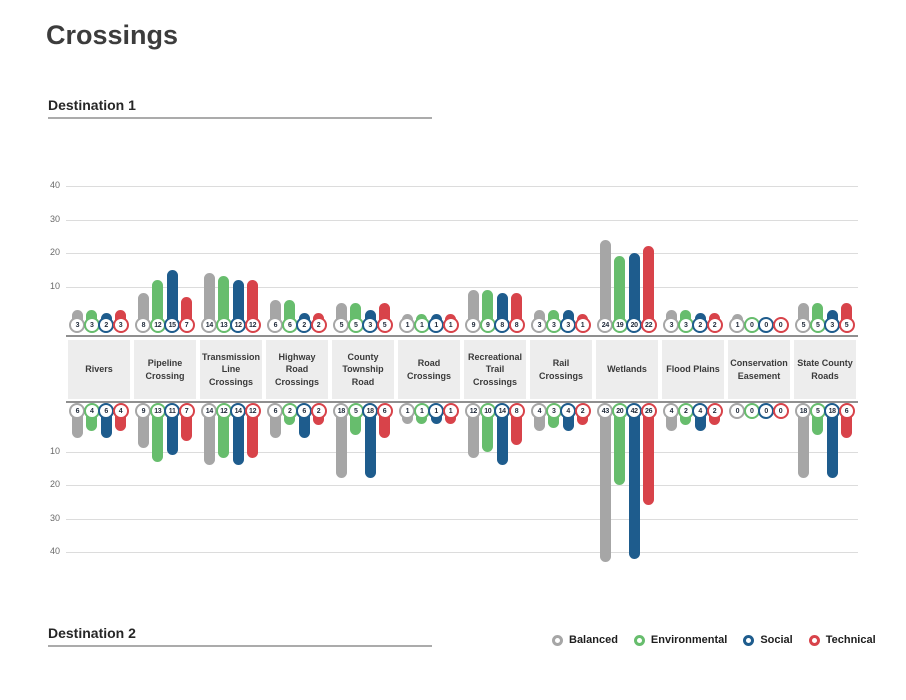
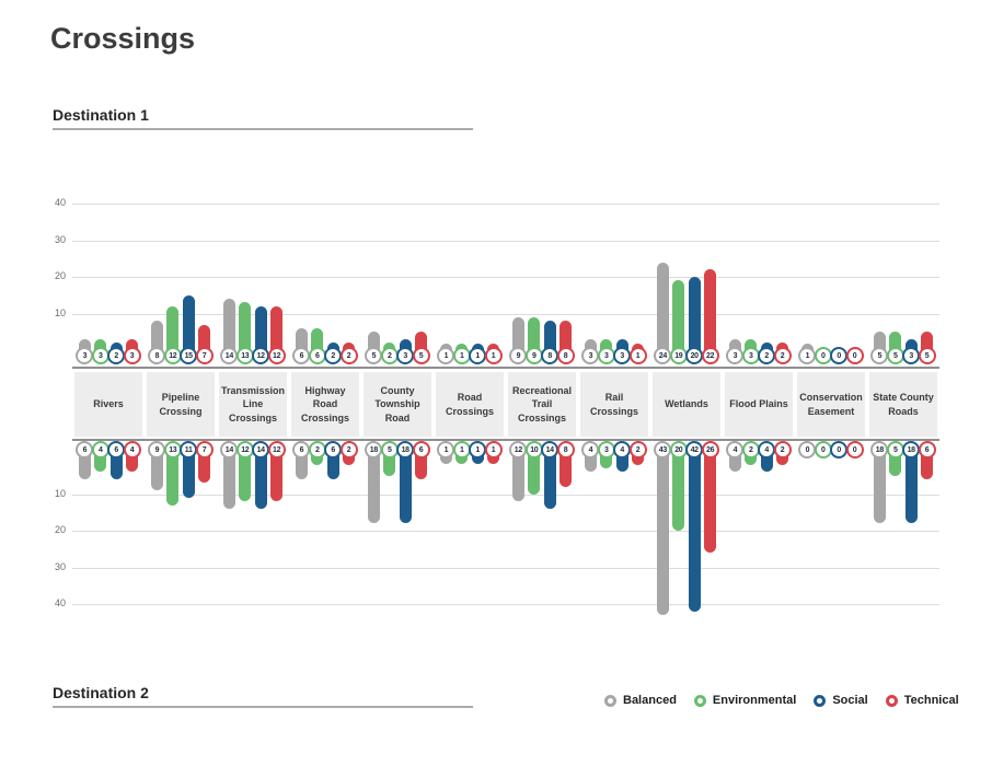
Destination 1/Environmental/County Township Road: 5 -> 2
